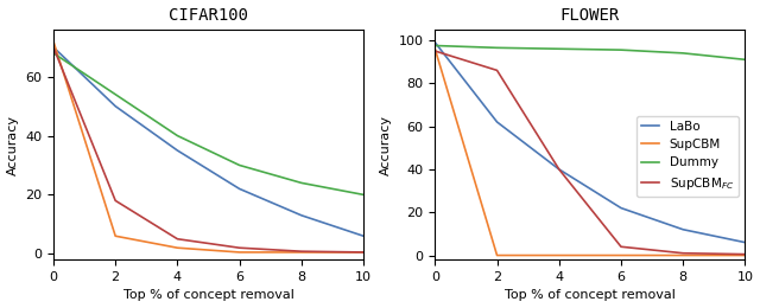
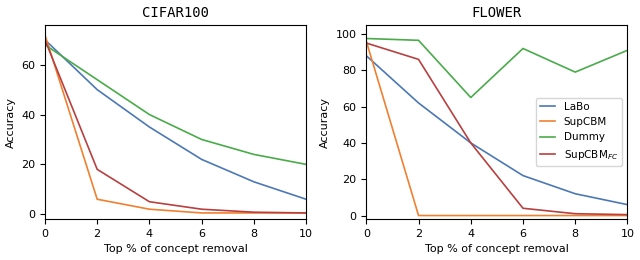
FLOWER/LaBo/0: 99 -> 88
FLOWER/Dummy/4: 96 -> 65
FLOWER/Dummy/6: 96 -> 92
FLOWER/Dummy/8: 94 -> 79
